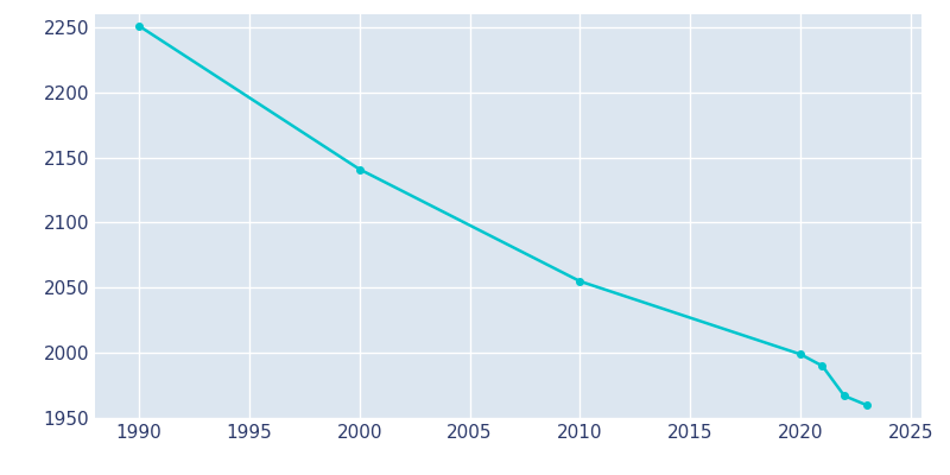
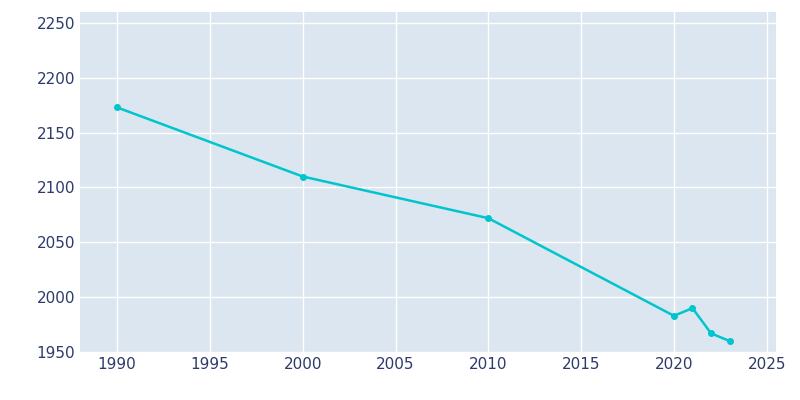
1990: 2251 -> 2173
2000: 2141 -> 2110
2010: 2055 -> 2072
2020: 1999 -> 1983
